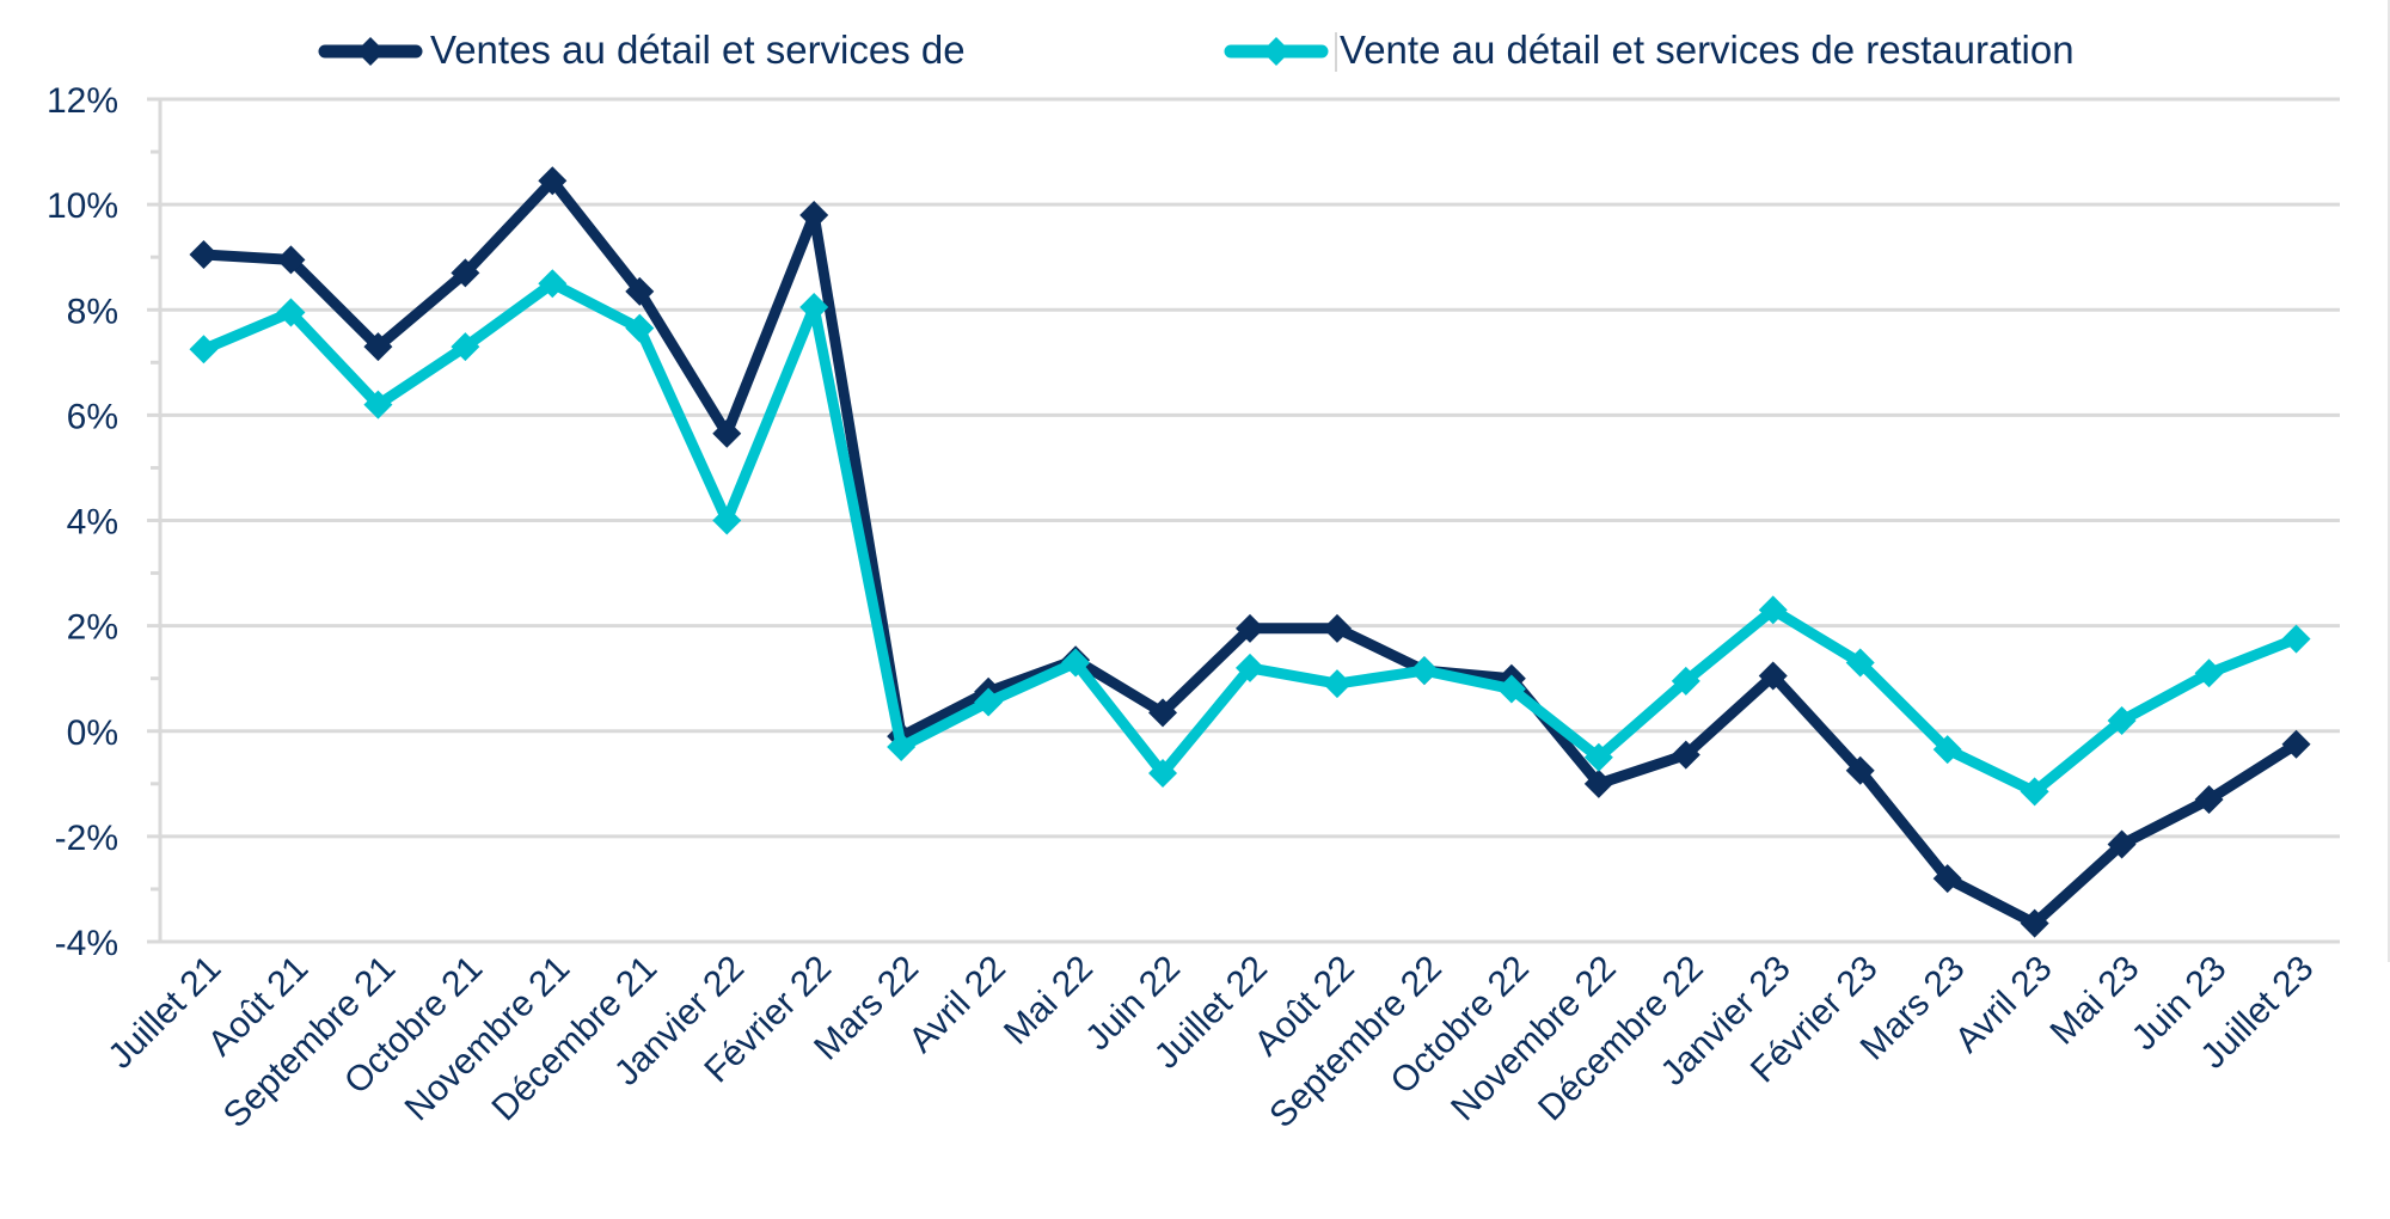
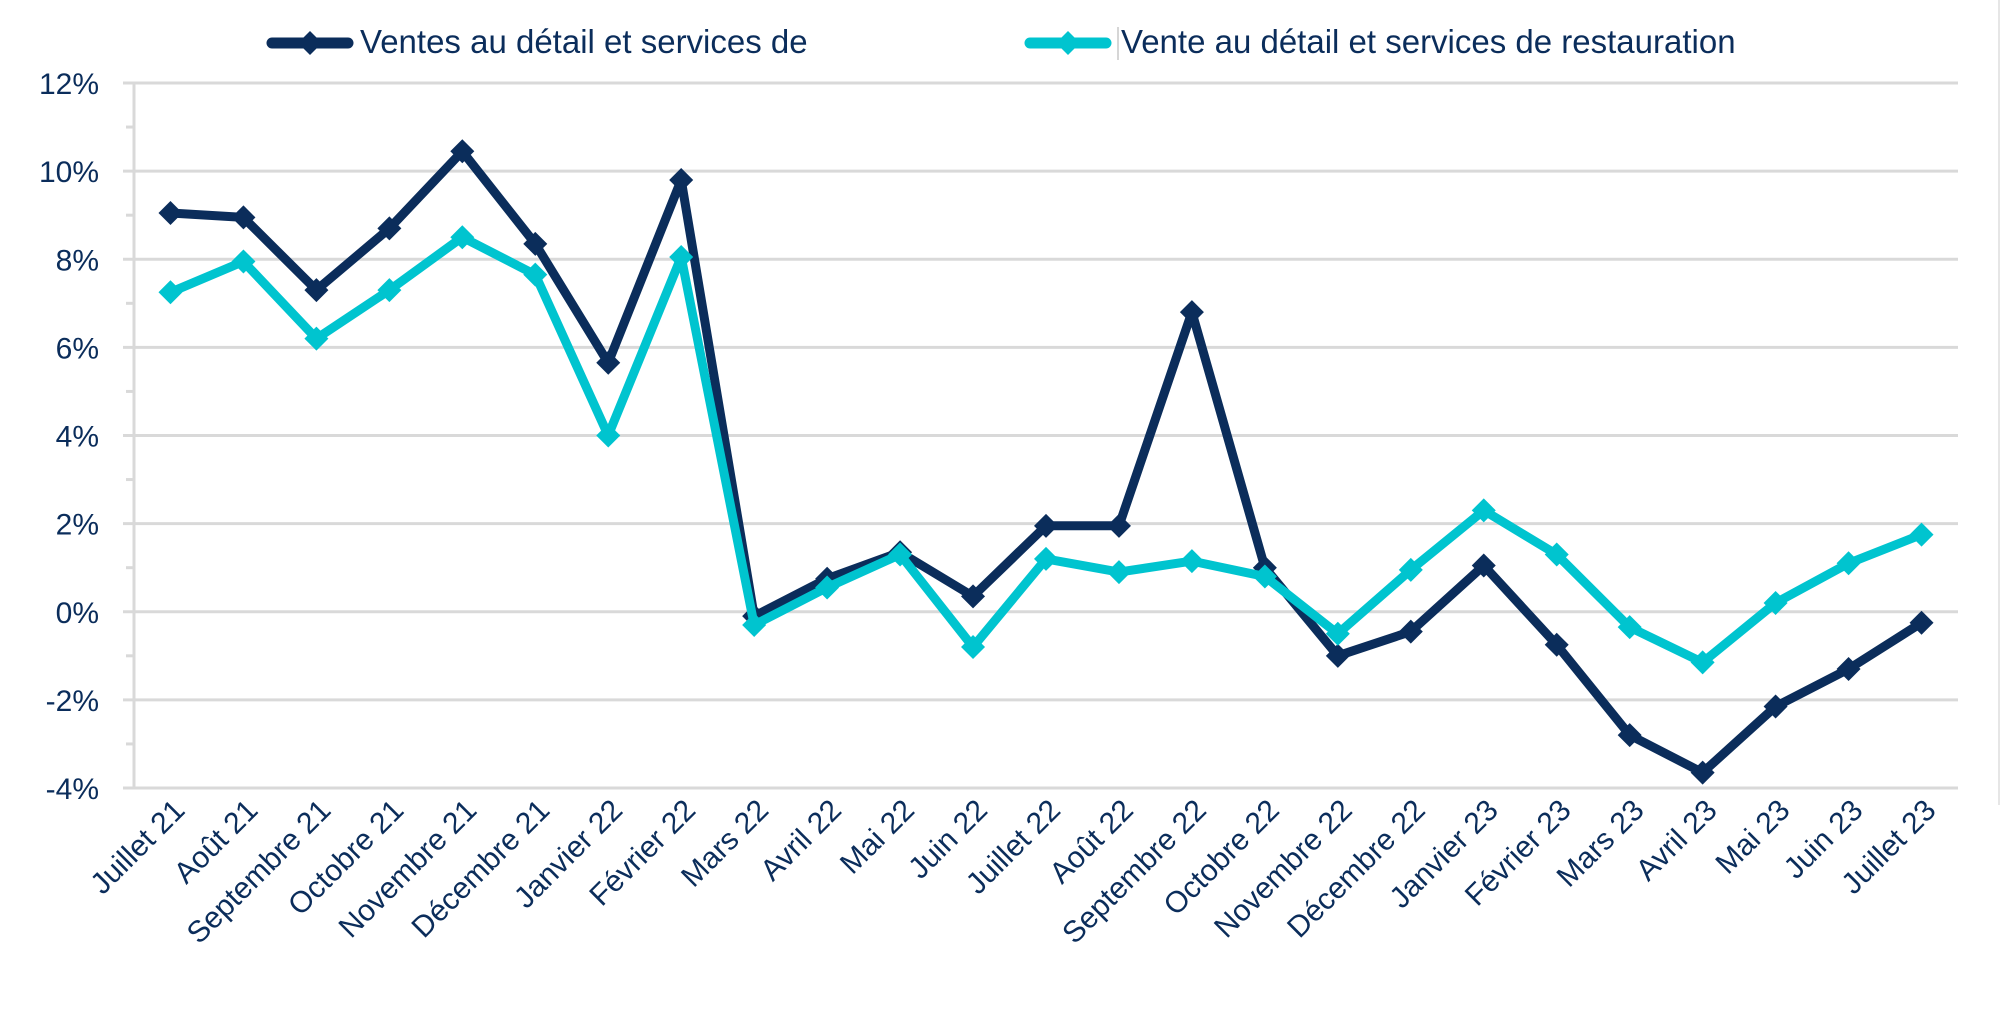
Ventes au détail et services de/Septembre 22: 1.1% -> 6.8%
